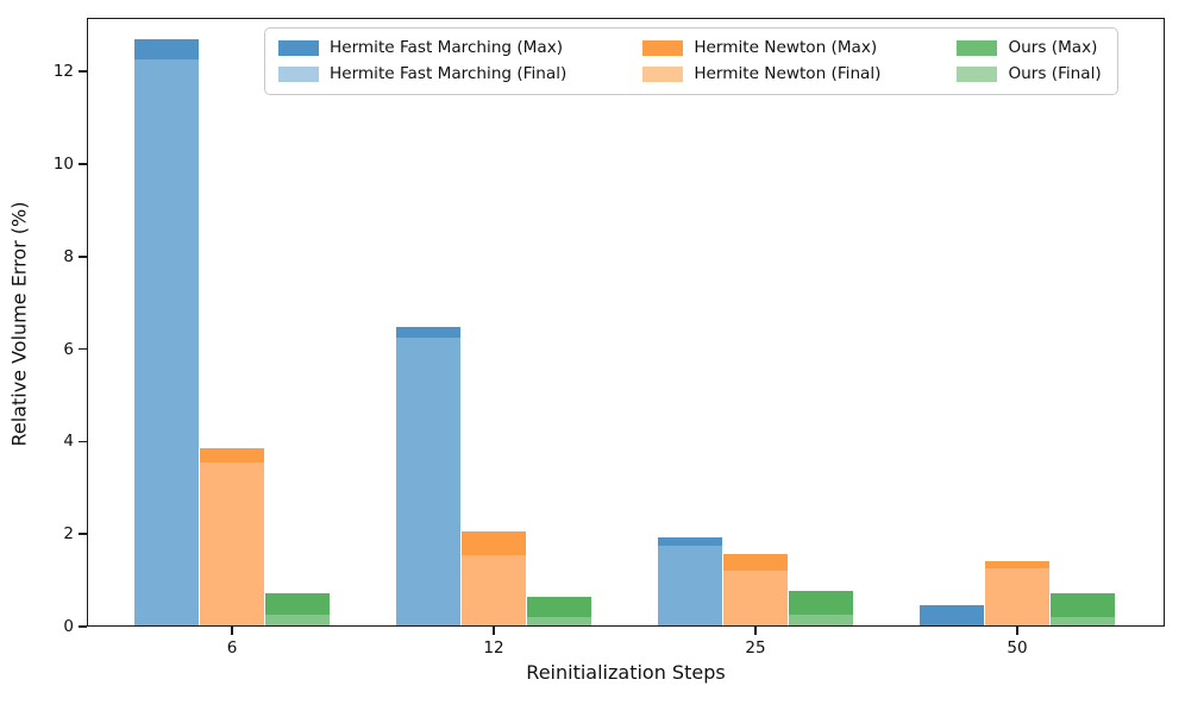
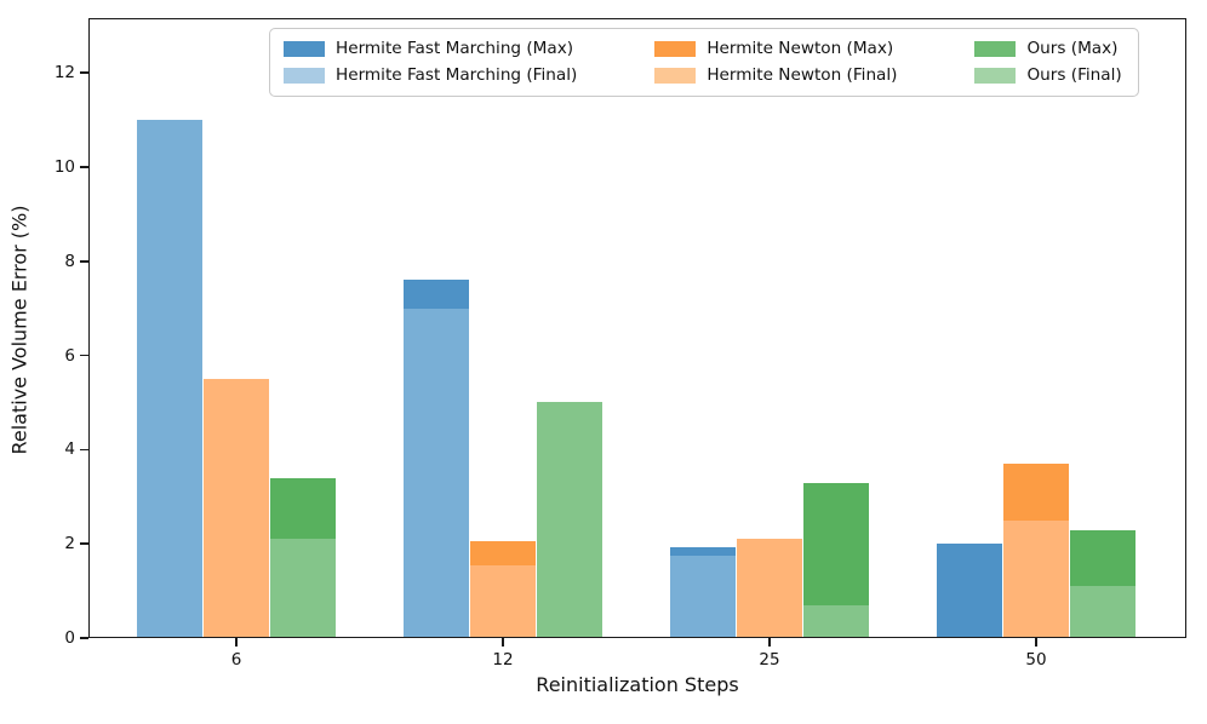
Hermite Fast Marching (Max)/6: 12.7 -> 10.3
Hermite Fast Marching (Final)/6: 12.3 -> 11.0
Hermite Newton (Max)/6: 3.9 -> 4.5
Hermite Newton (Final)/6: 3.5 -> 5.5
Ours (Max)/6: 0.7 -> 3.4
Ours (Final)/6: 0.3 -> 2.1
Hermite Fast Marching (Max)/12: 6.5 -> 7.6
Hermite Fast Marching (Final)/12: 6.2 -> 7.0
Ours (Max)/12: 0.7 -> 1.5
Ours (Final)/12: 0.2 -> 5.0
Hermite Newton (Final)/25: 1.2 -> 2.1
Ours (Max)/25: 0.8 -> 3.3
Ours (Final)/25: 0.2 -> 0.7
Hermite Fast Marching (Max)/50: 0.5 -> 2.0
Hermite Newton (Max)/50: 1.4 -> 3.7
Hermite Newton (Final)/50: 1.3 -> 2.5
Ours (Max)/50: 0.7 -> 2.3
Ours (Final)/50: 0.2 -> 1.1
